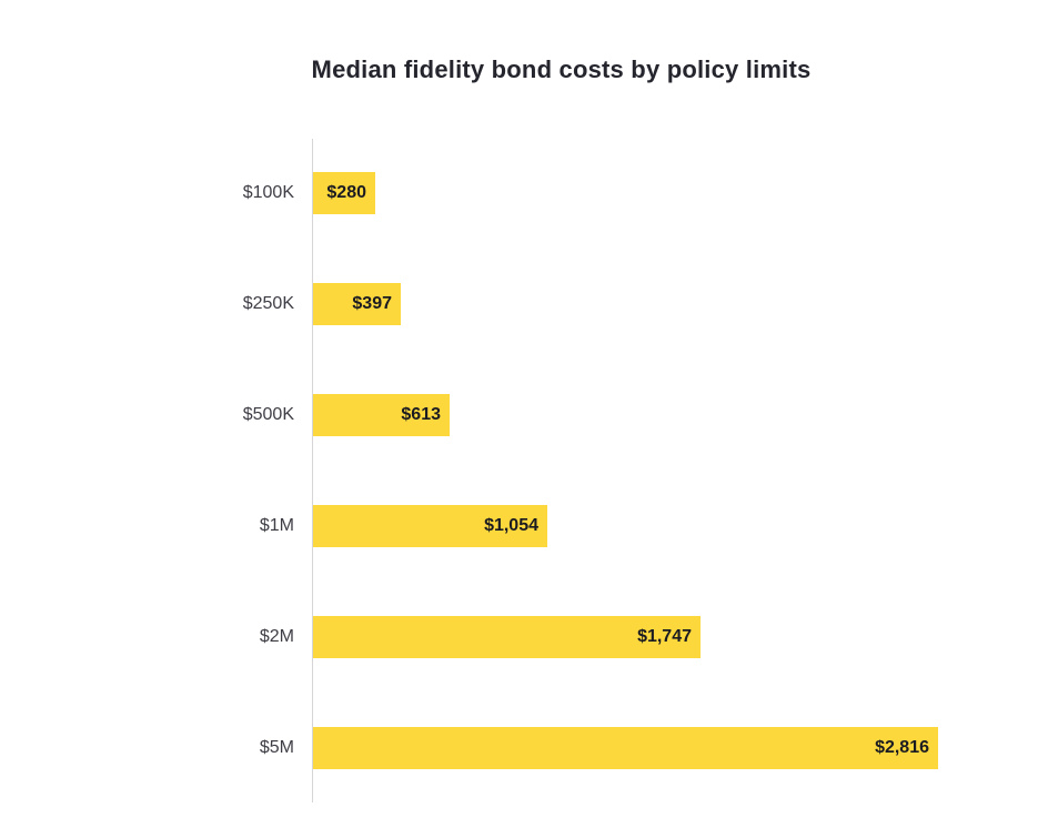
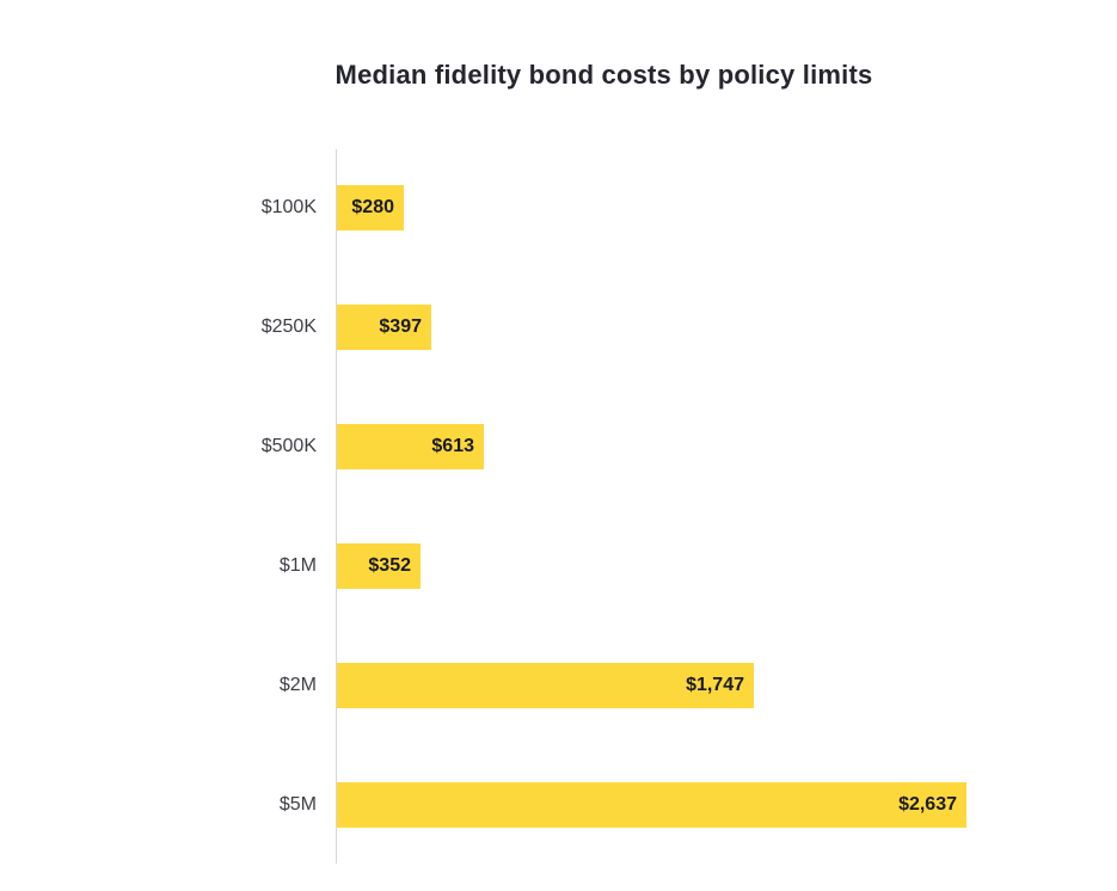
$1M: $1,054 -> $352
$5M: $2,816 -> $2,637
